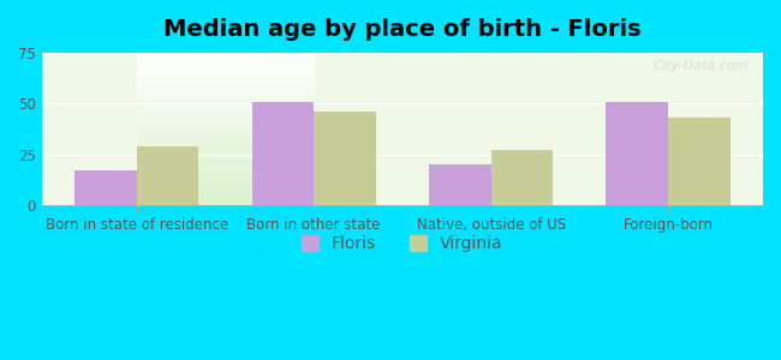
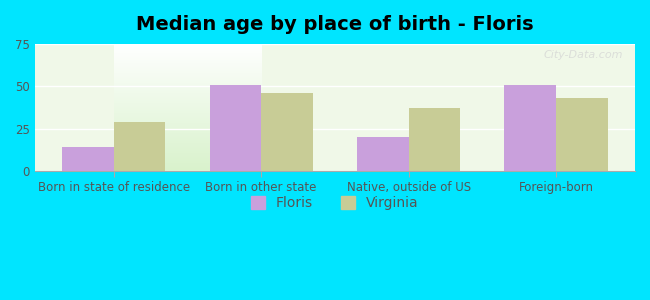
Floris/Born in state of residence: 17 -> 14
Virginia/Native, outside of US: 27 -> 37
